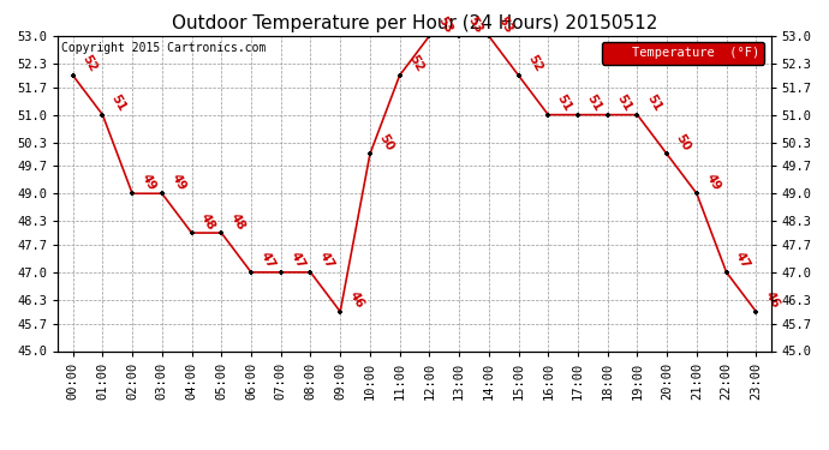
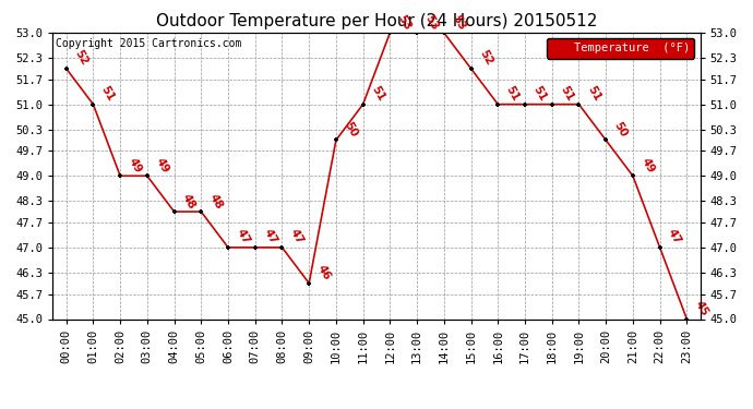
11:00: 52 -> 51
23:00: 46 -> 45
